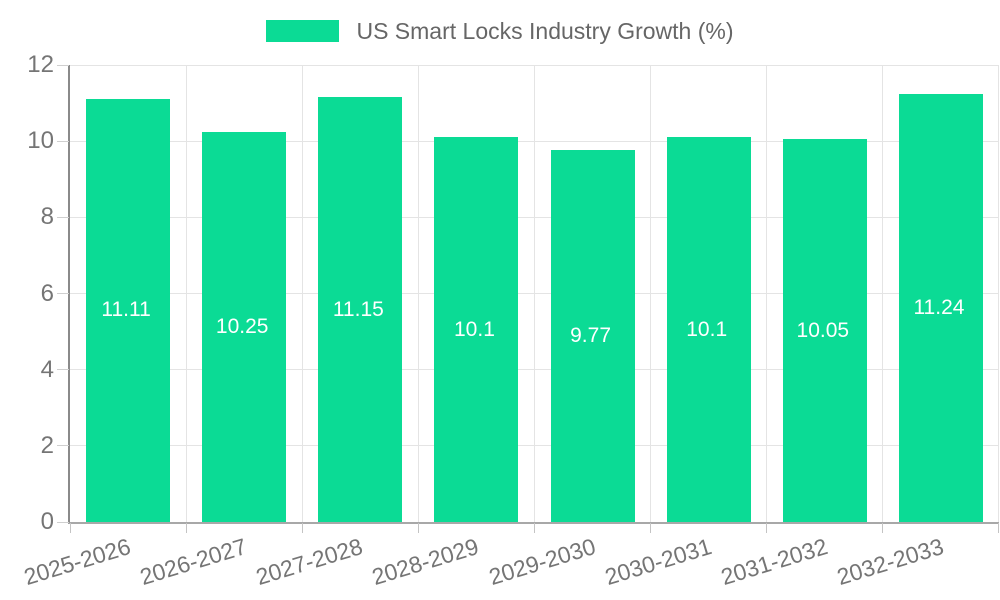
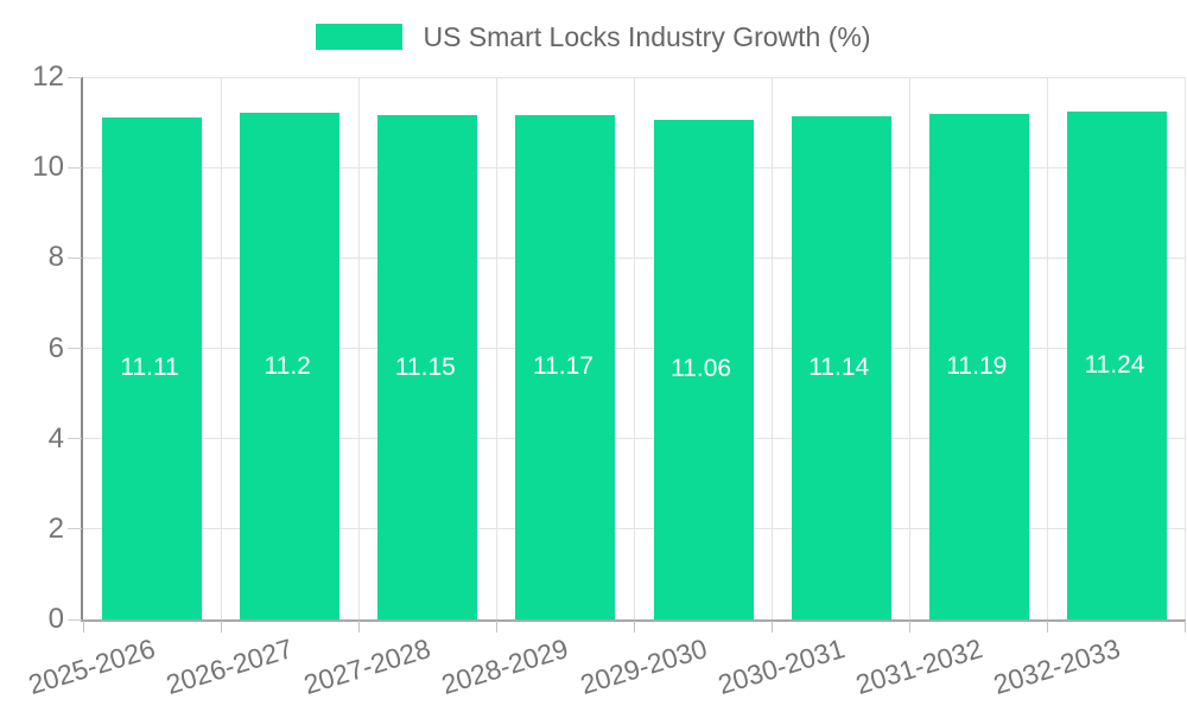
2026-2027: 10.25 -> 11.2
2028-2029: 10.1 -> 11.17
2029-2030: 9.77 -> 11.06
2030-2031: 10.1 -> 11.14
2031-2032: 10.05 -> 11.19
